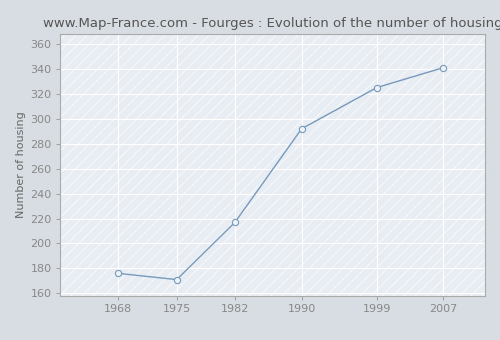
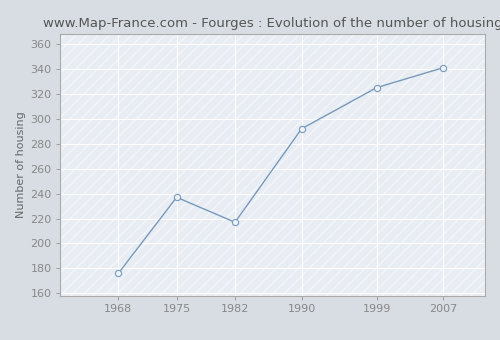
1975: 171 -> 237
